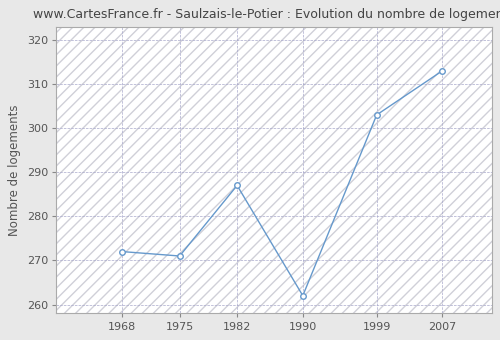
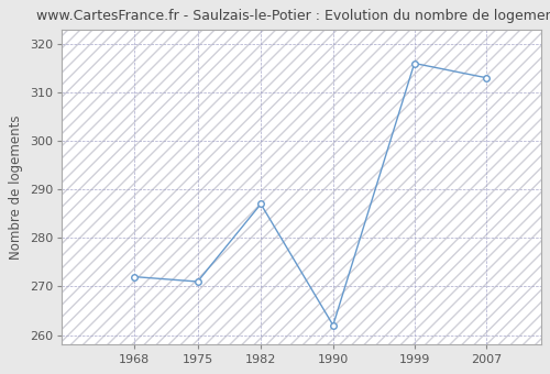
1999: 303 -> 316
